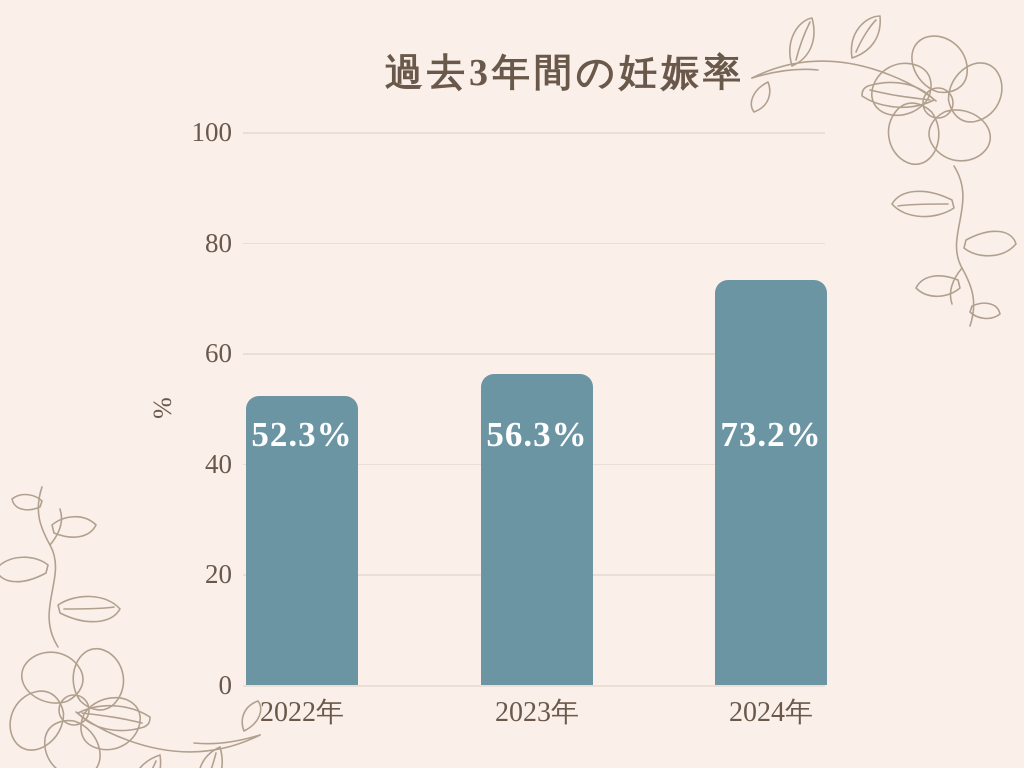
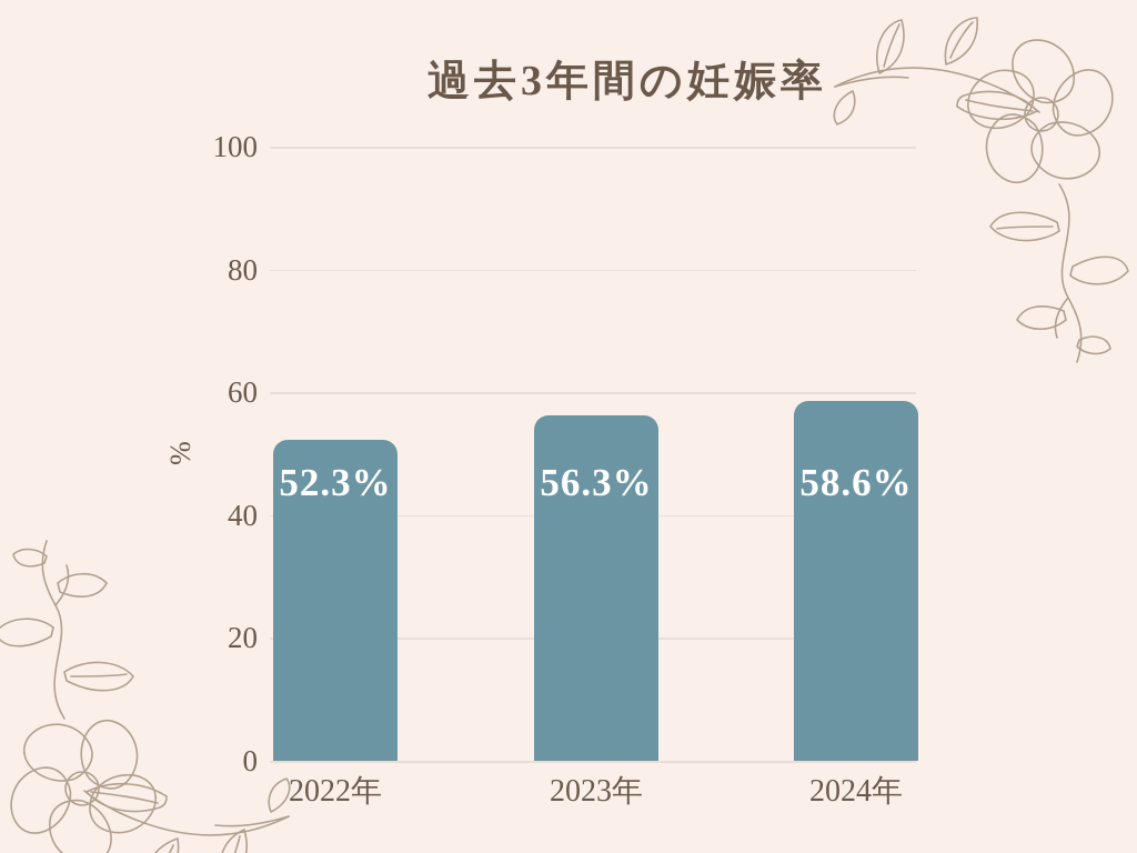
2024年: 73.2% -> 58.6%
